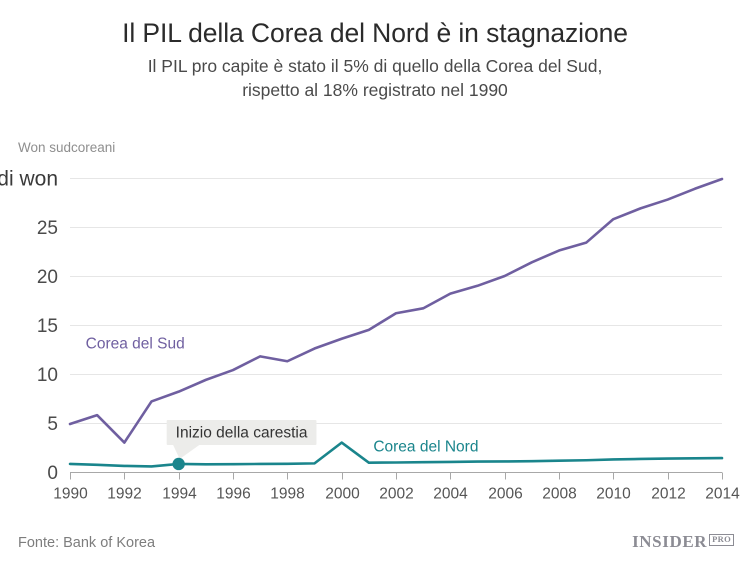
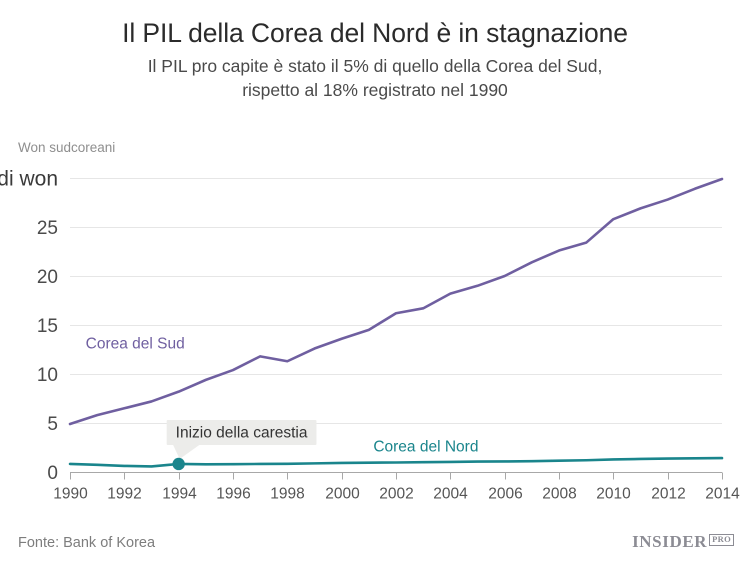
Corea del Sud/1992: 3 -> 6
Corea del Nord/2000: 3 -> 1
